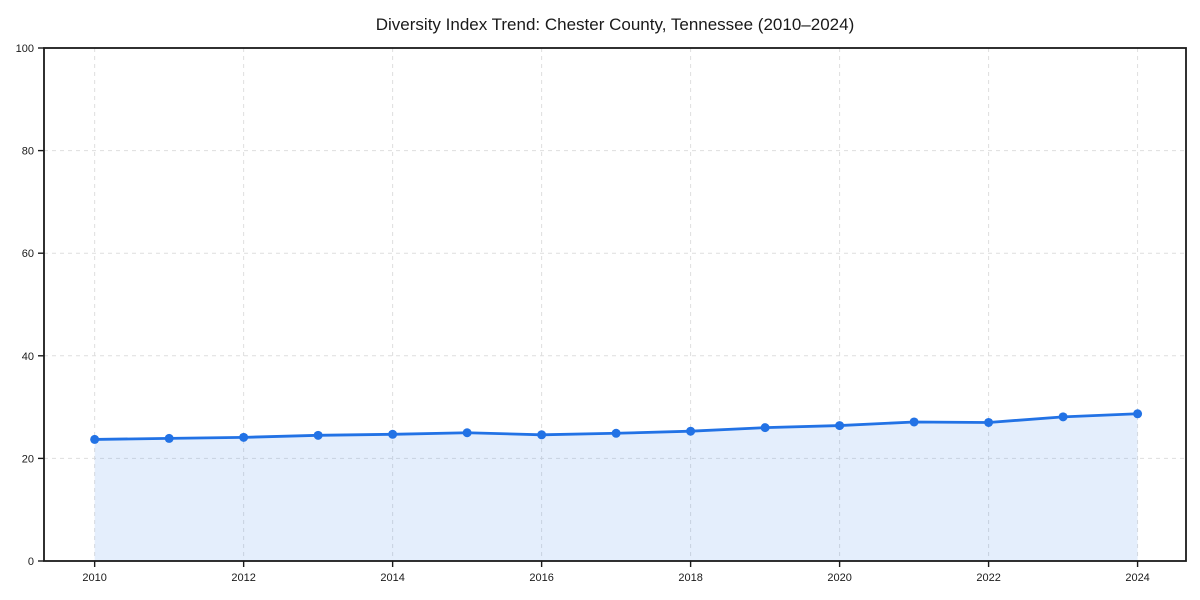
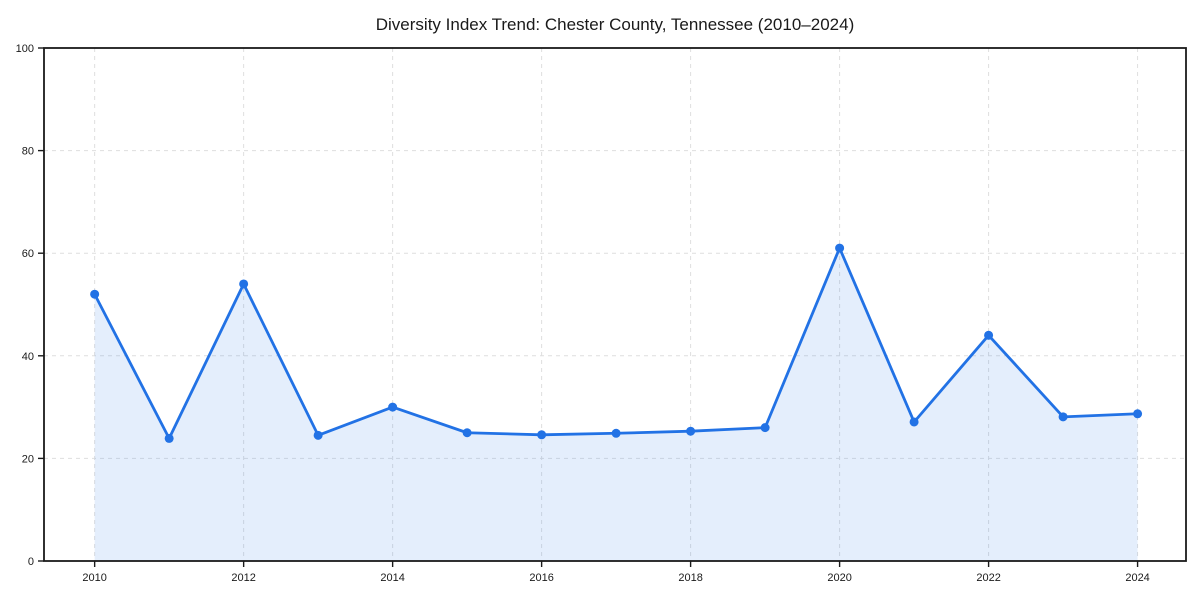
2010: 24 -> 52
2012: 24 -> 54
2014: 25 -> 30
2020: 26 -> 61
2022: 27 -> 44
